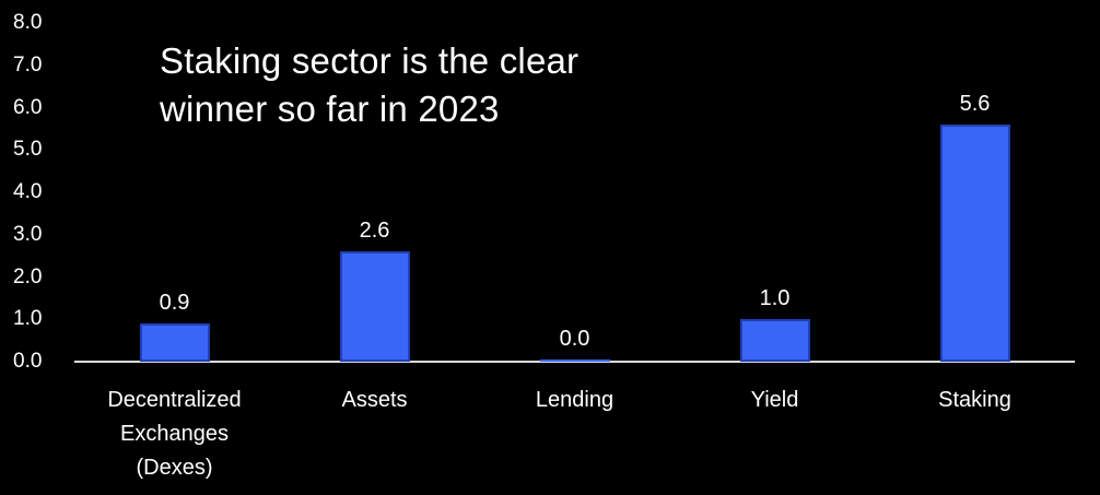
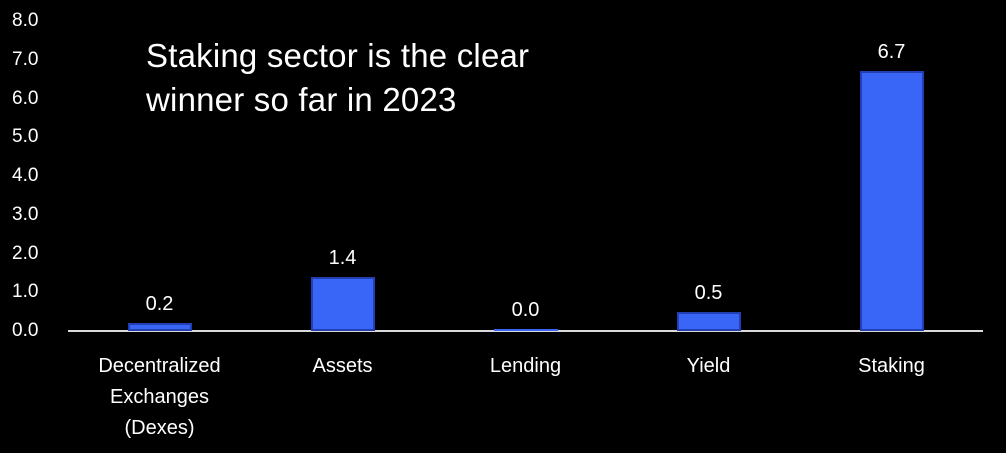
Decentralized Exchanges (Dexes): 0.9 -> 0.2
Assets: 2.6 -> 1.4
Yield: 1.0 -> 0.5
Staking: 5.6 -> 6.7
